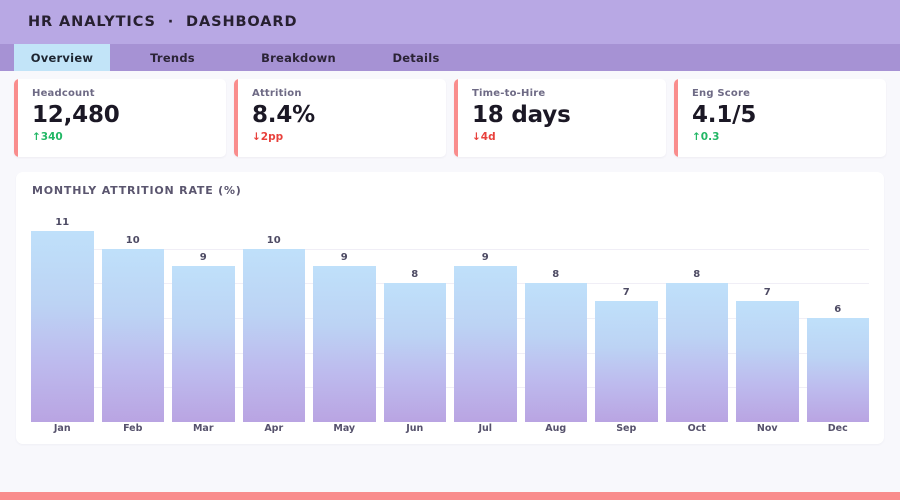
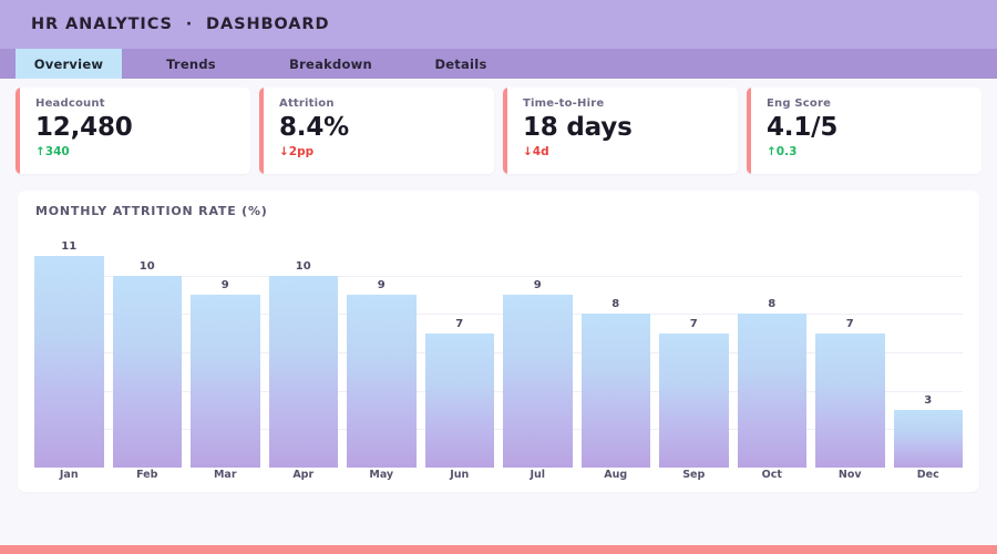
Jun: 8 -> 7
Dec: 6 -> 3
